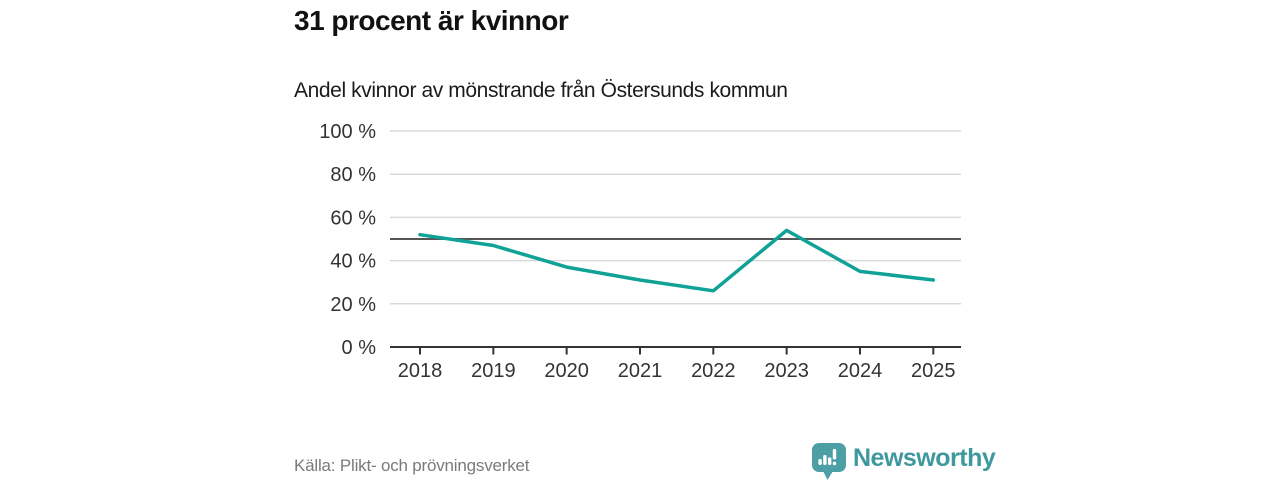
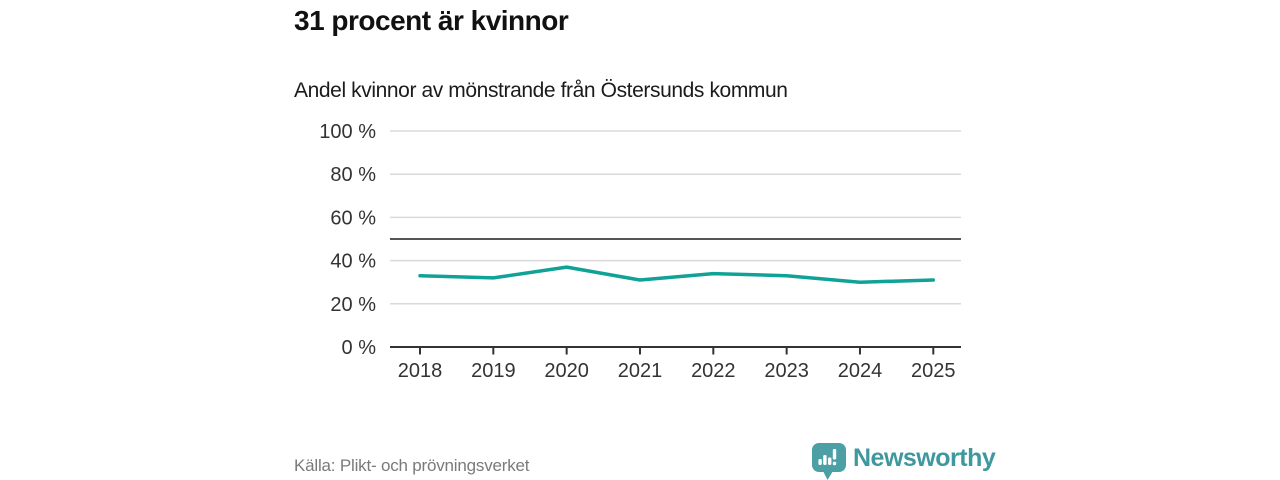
2018: 52% -> 33%
2019: 47% -> 32%
2022: 26% -> 34%
2023: 54% -> 33%
2024: 35% -> 30%
